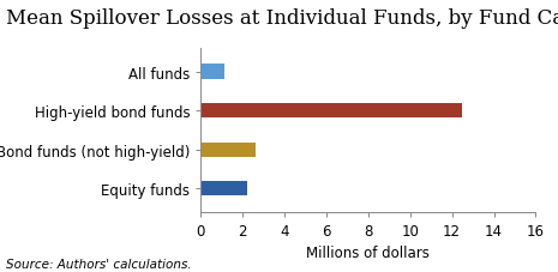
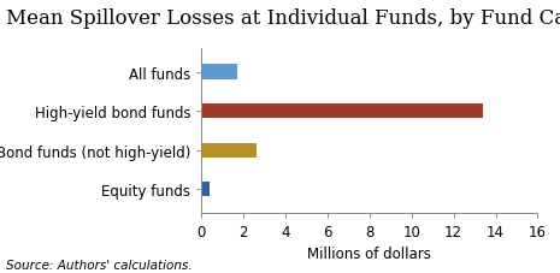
All funds: 1.1 -> 1.7
High-yield bond funds: 12.5 -> 13.4
Equity funds: 2.2 -> 0.4
